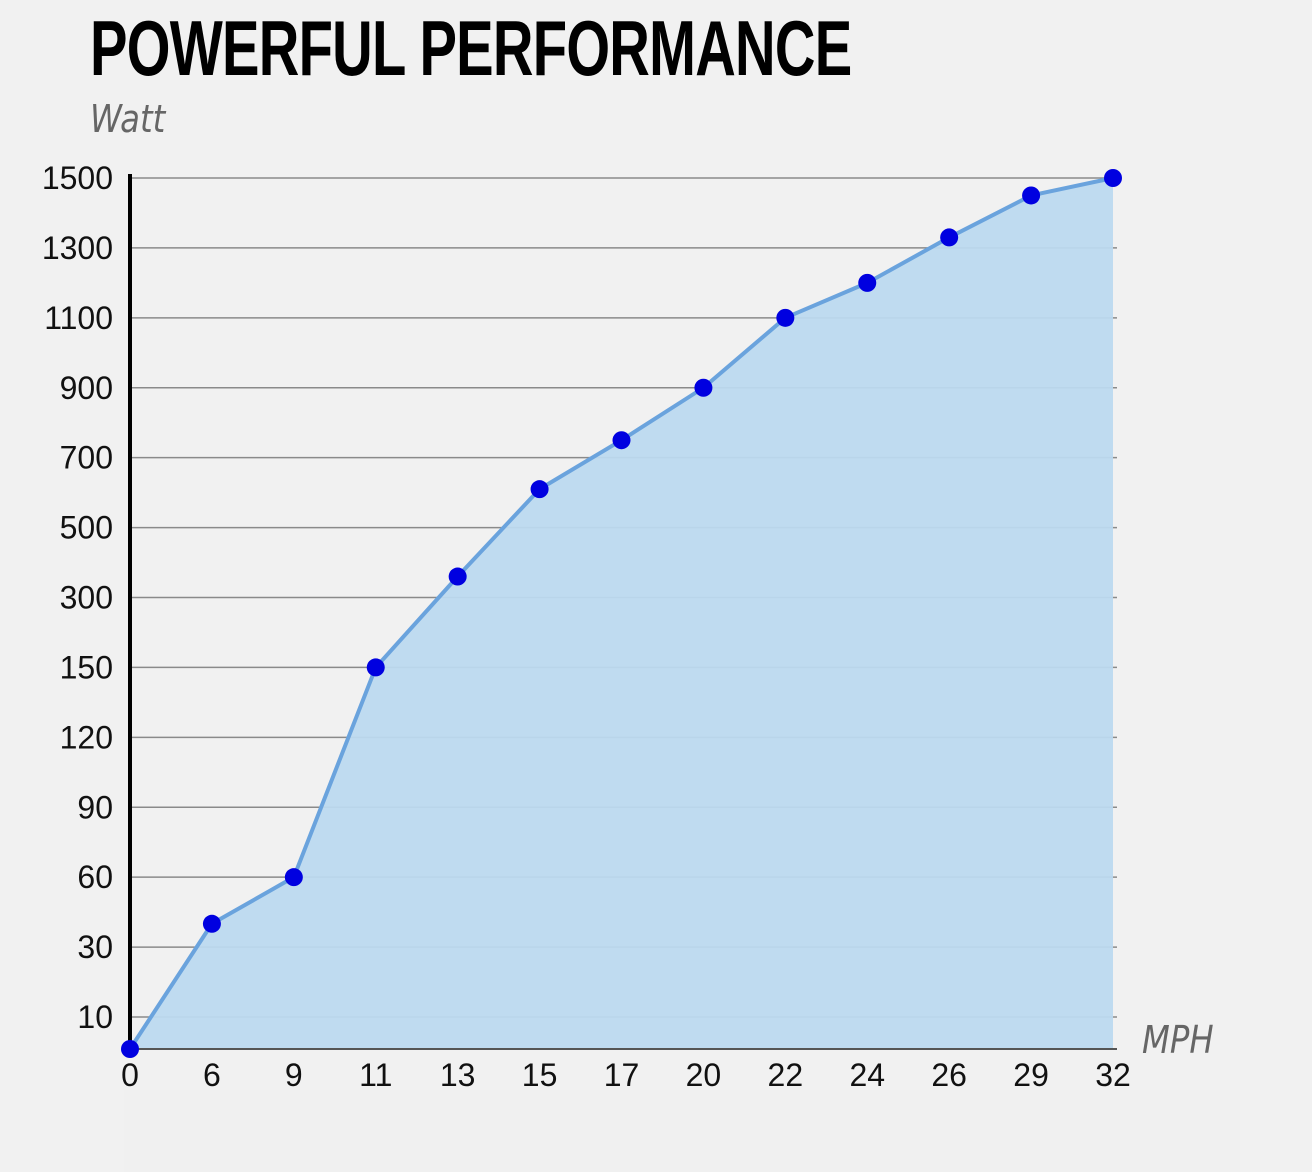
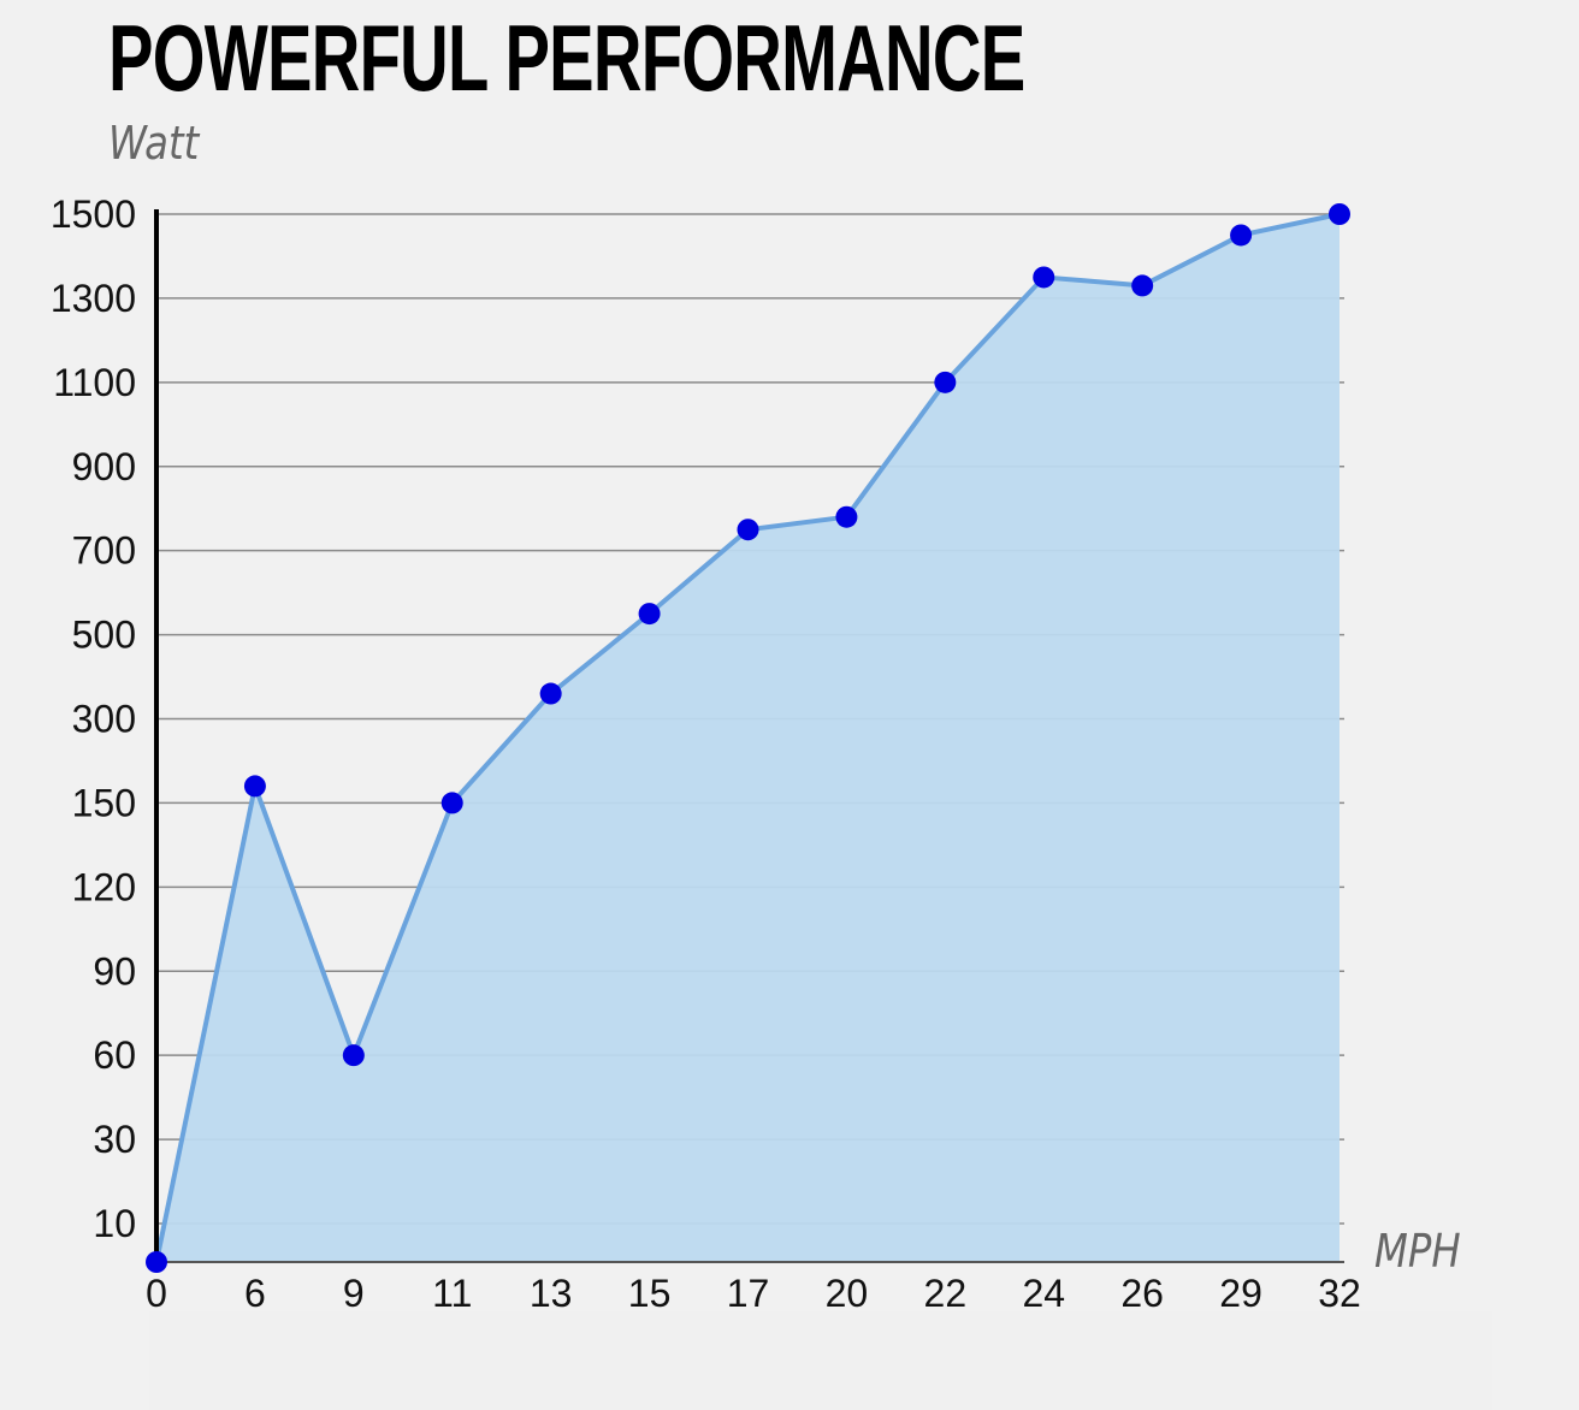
6: 40 -> 180
15: 610 -> 550
20: 900 -> 780
24: 1200 -> 1350
